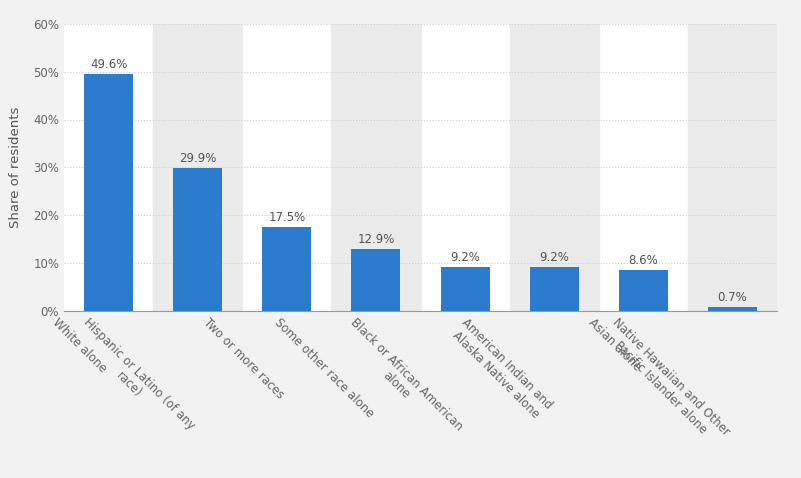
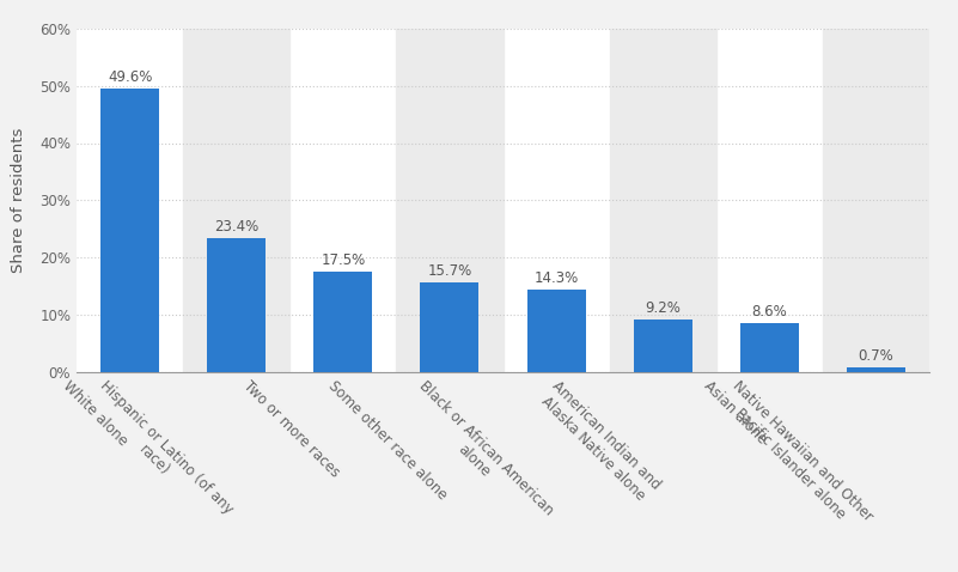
Hispanic or Latino (of any race): 29.9% -> 23.4%
Some other race alone: 12.9% -> 15.7%
Black or African American alone: 9.2% -> 14.3%
